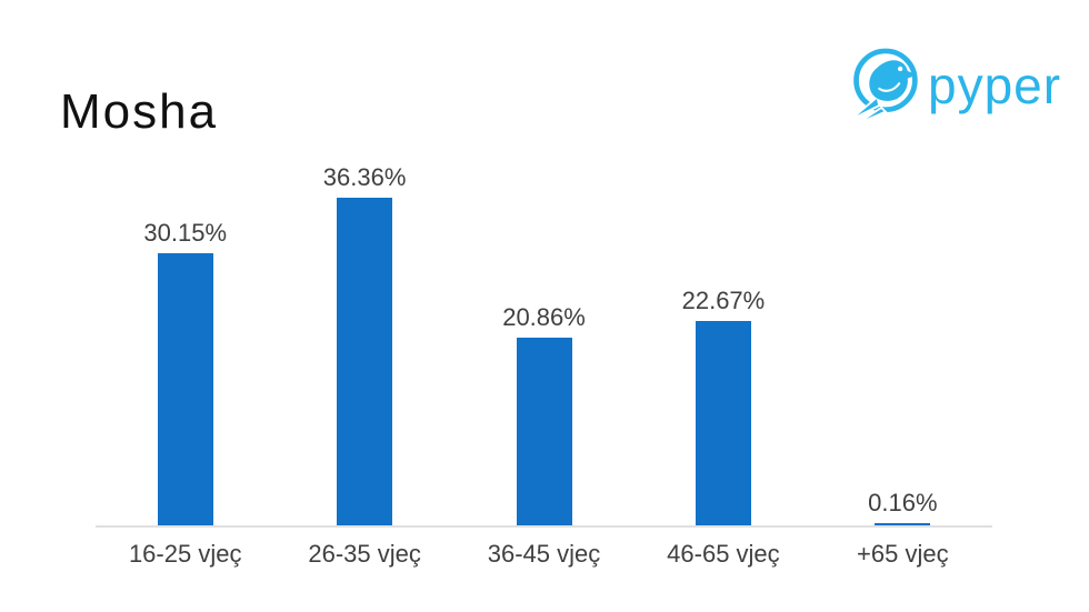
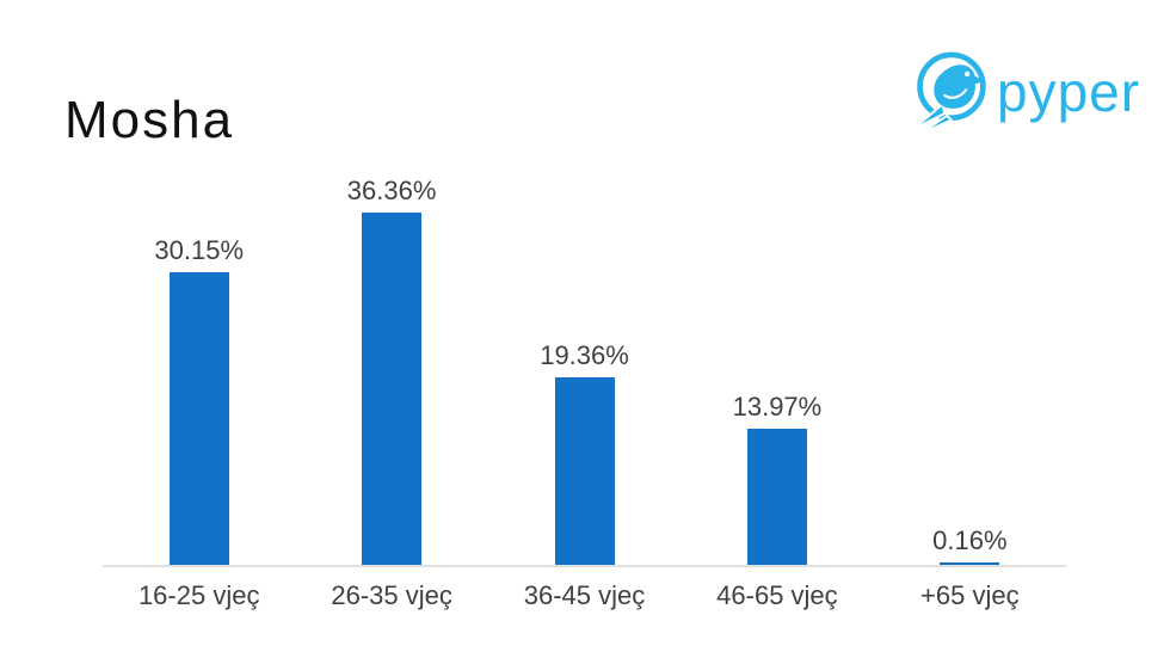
36-45 vjeç: 20.86% -> 19.36%
46-65 vjeç: 22.67% -> 13.97%
